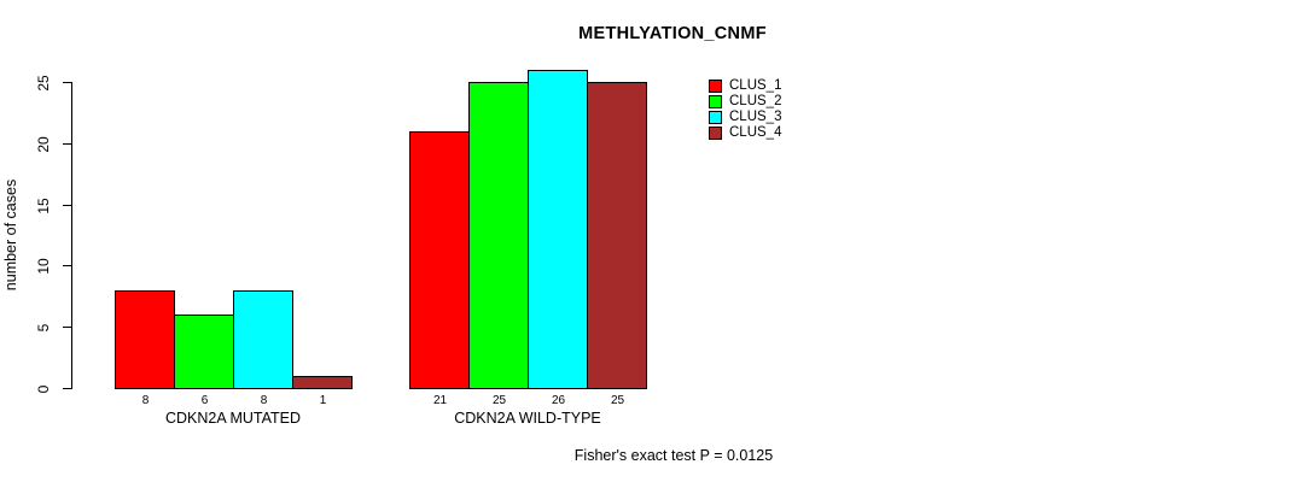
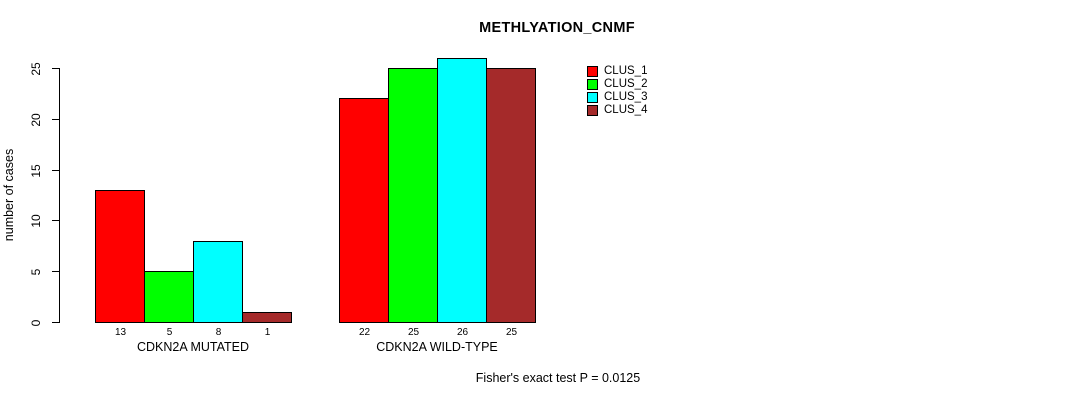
CLUS_1/CDKN2A MUTATED: 8 -> 13
CLUS_2/CDKN2A MUTATED: 6 -> 5
CLUS_1/CDKN2A WILD-TYPE: 21 -> 22
